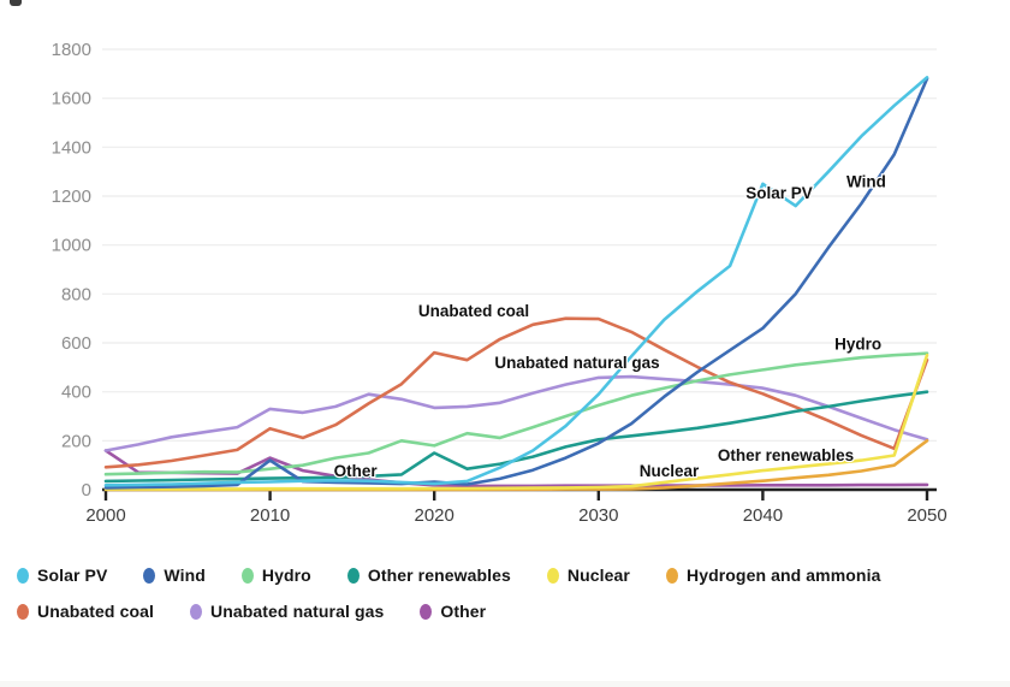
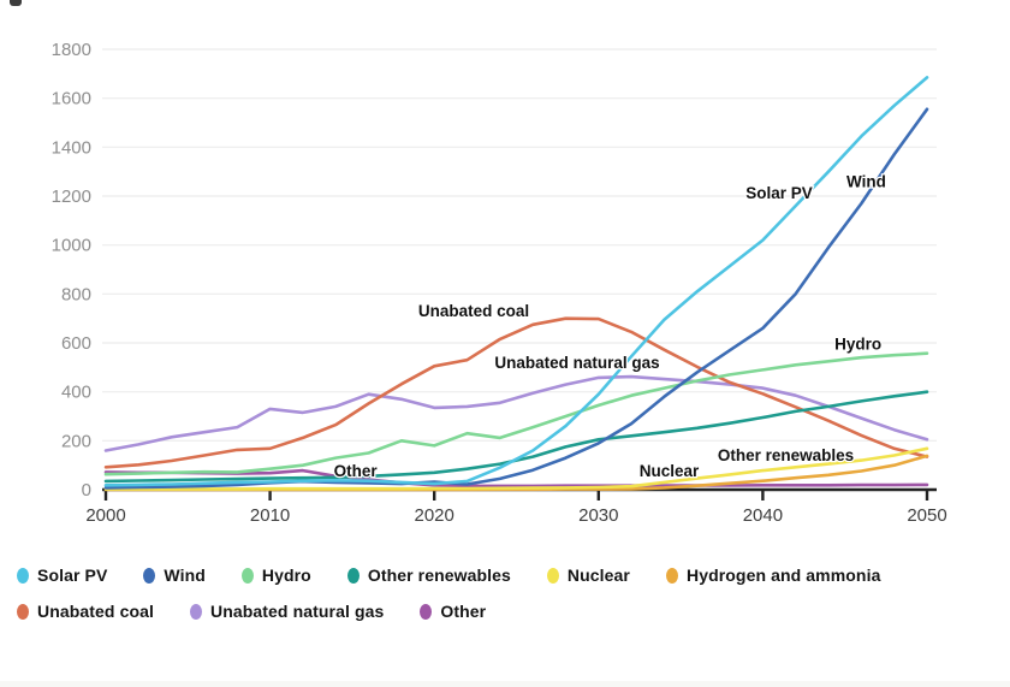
Other/2000: 160 -> 70
Wind/2010: 120 -> 30
Unabated coal/2010: 250 -> 170
Other/2010: 130 -> 70
Other renewables/2020: 150 -> 70
Unabated coal/2020: 560 -> 500
Solar PV/2040: 1250 -> 1020
Wind/2050: 1680 -> 1560
Nuclear/2050: 550 -> 170
Hydrogen and ammonia/2050: 200 -> 140
Unabated coal/2050: 530 -> 140
